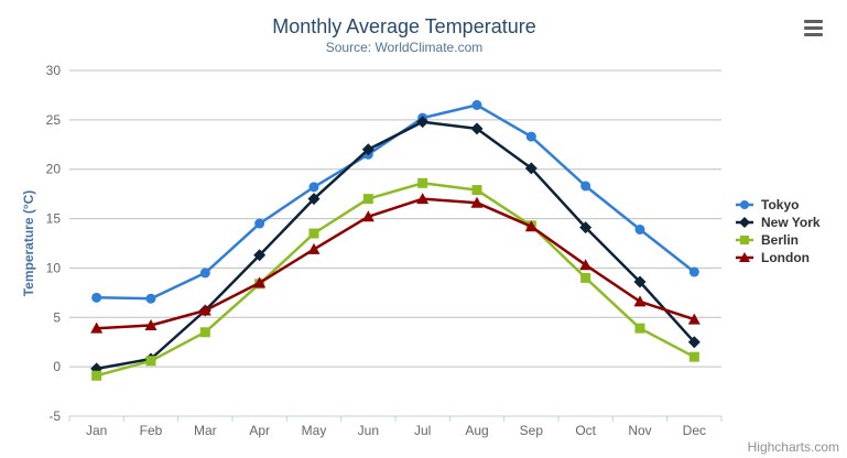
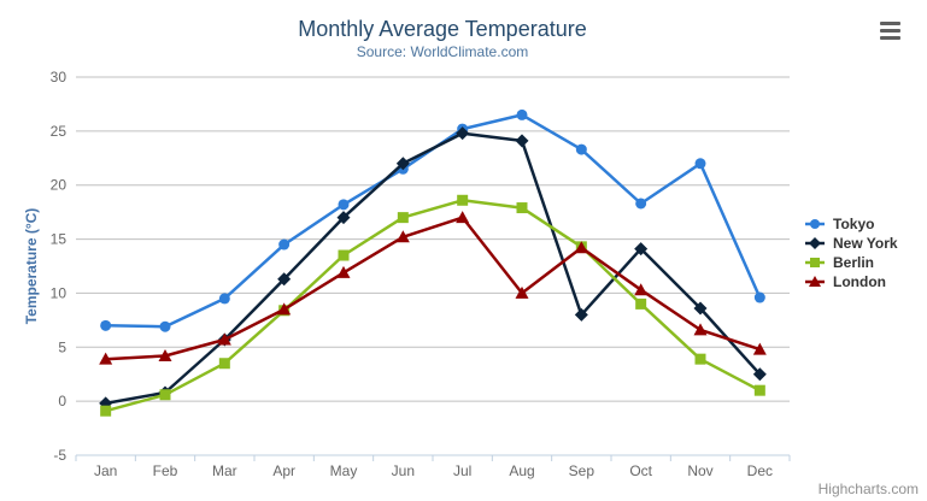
London/Aug: 17 -> 10
New York/Sep: 20 -> 8
Tokyo/Nov: 14 -> 22
